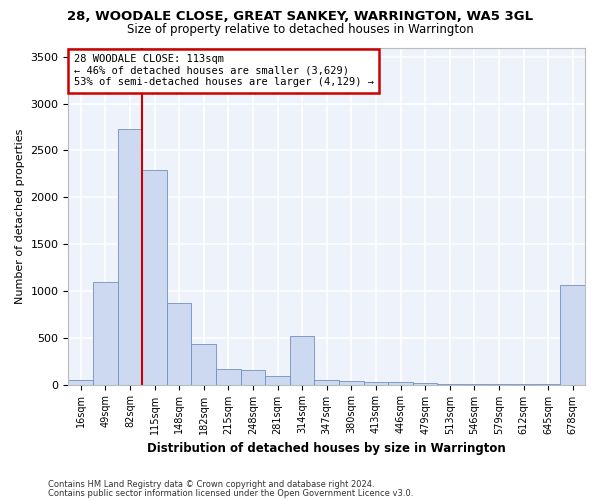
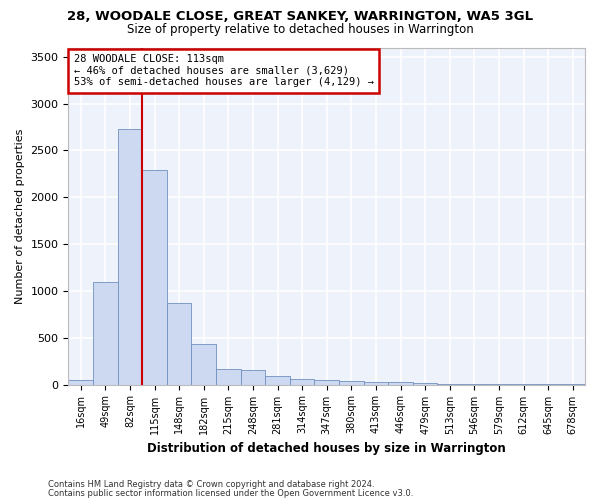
314sqm: 520 -> 60
678sqm: 1060 -> 0
